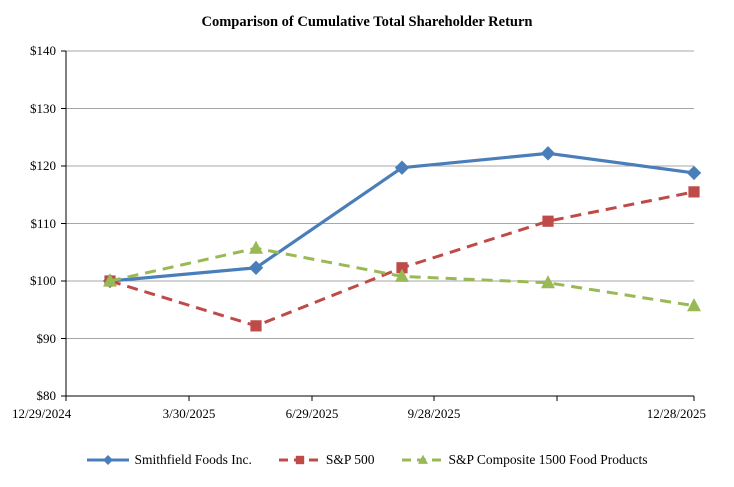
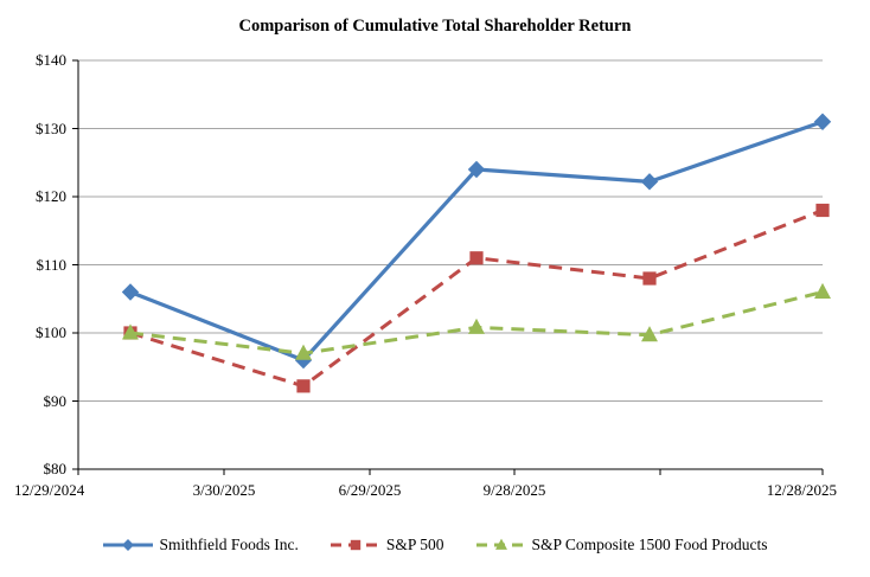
Smithfield Foods Inc./12/29/2024: $100 -> $106
Smithfield Foods Inc./3/30/2025: $102 -> $96
S&P Composite 1500 Food Products/3/30/2025: $106 -> $97
Smithfield Foods Inc./6/29/2025: $120 -> $124
S&P 500/6/29/2025: $102 -> $111
S&P 500/9/28/2025: $110 -> $108
Smithfield Foods Inc./12/28/2025: $119 -> $131
S&P 500/12/28/2025: $116 -> $118
S&P Composite 1500 Food Products/12/28/2025: $96 -> $106
